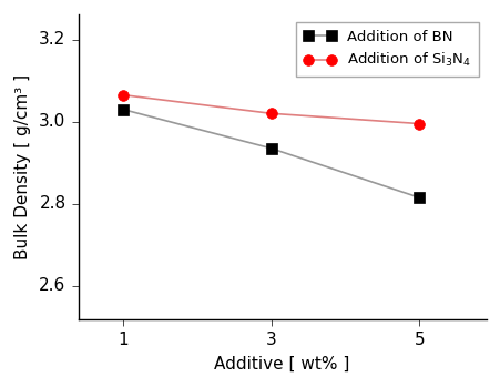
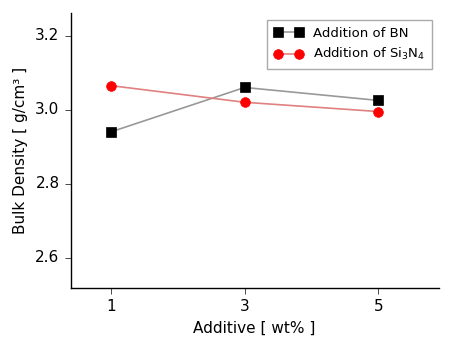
Addition of BN/1: 3.030 -> 2.940
Addition of BN/3: 2.935 -> 3.060
Addition of BN/5: 2.815 -> 3.025
